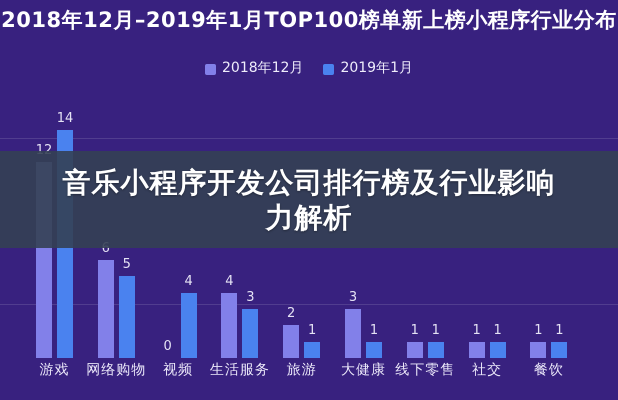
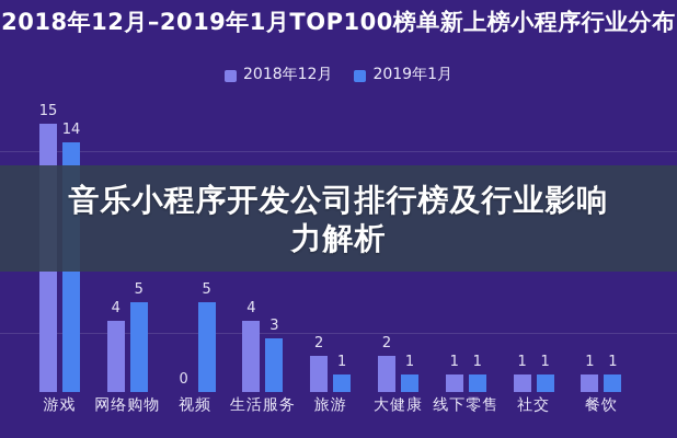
2018年12月/游戏: 12 -> 15
2018年12月/网络购物: 6 -> 4
2019年1月/视频: 4 -> 5
2018年12月/大健康: 3 -> 2
